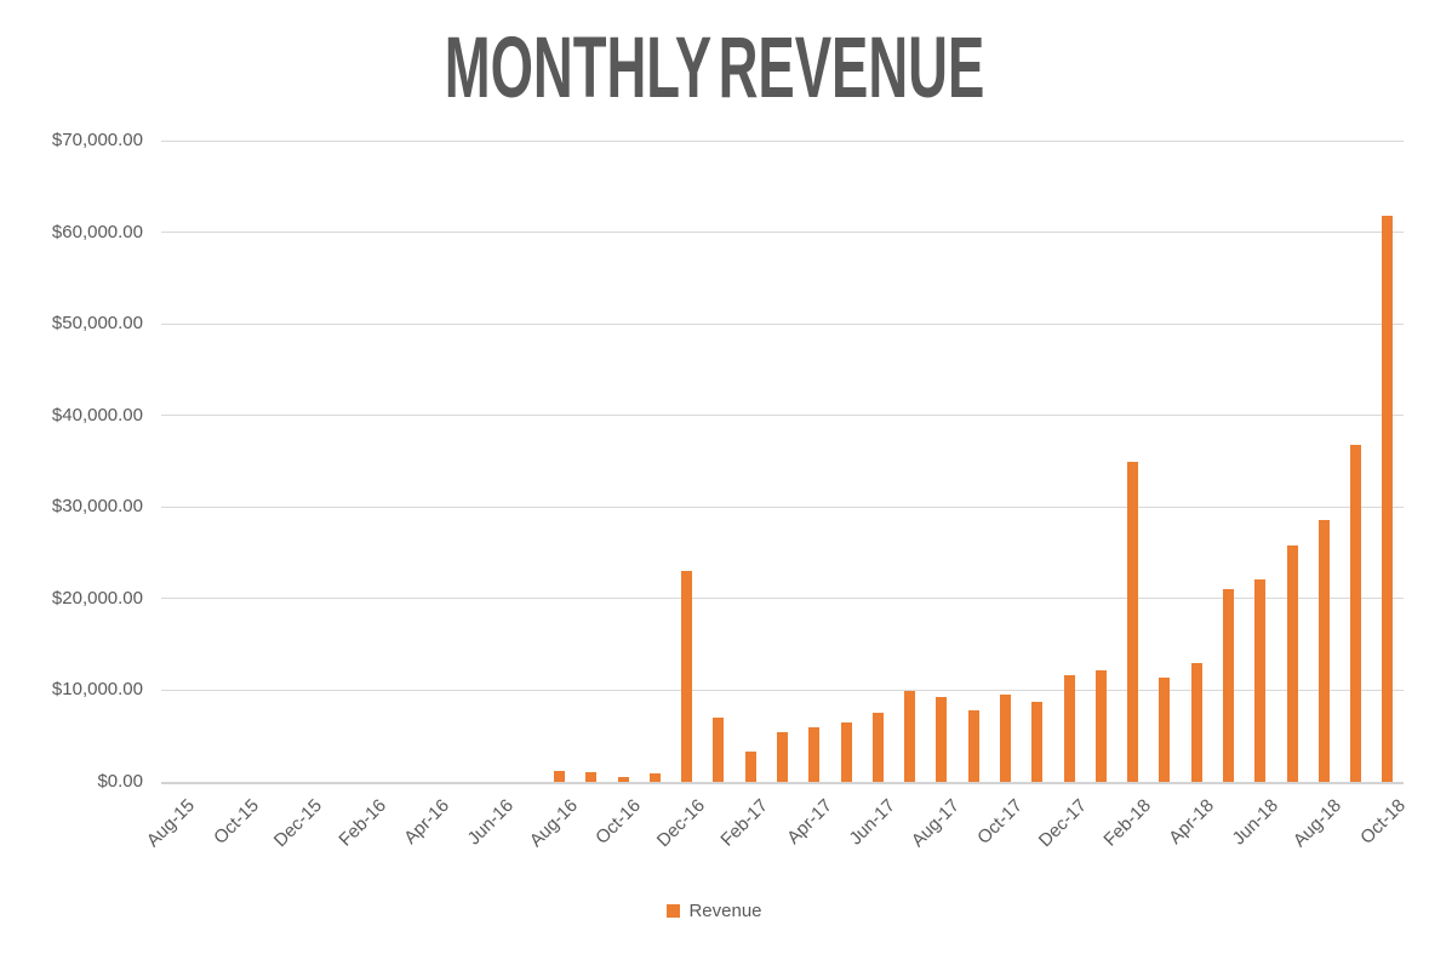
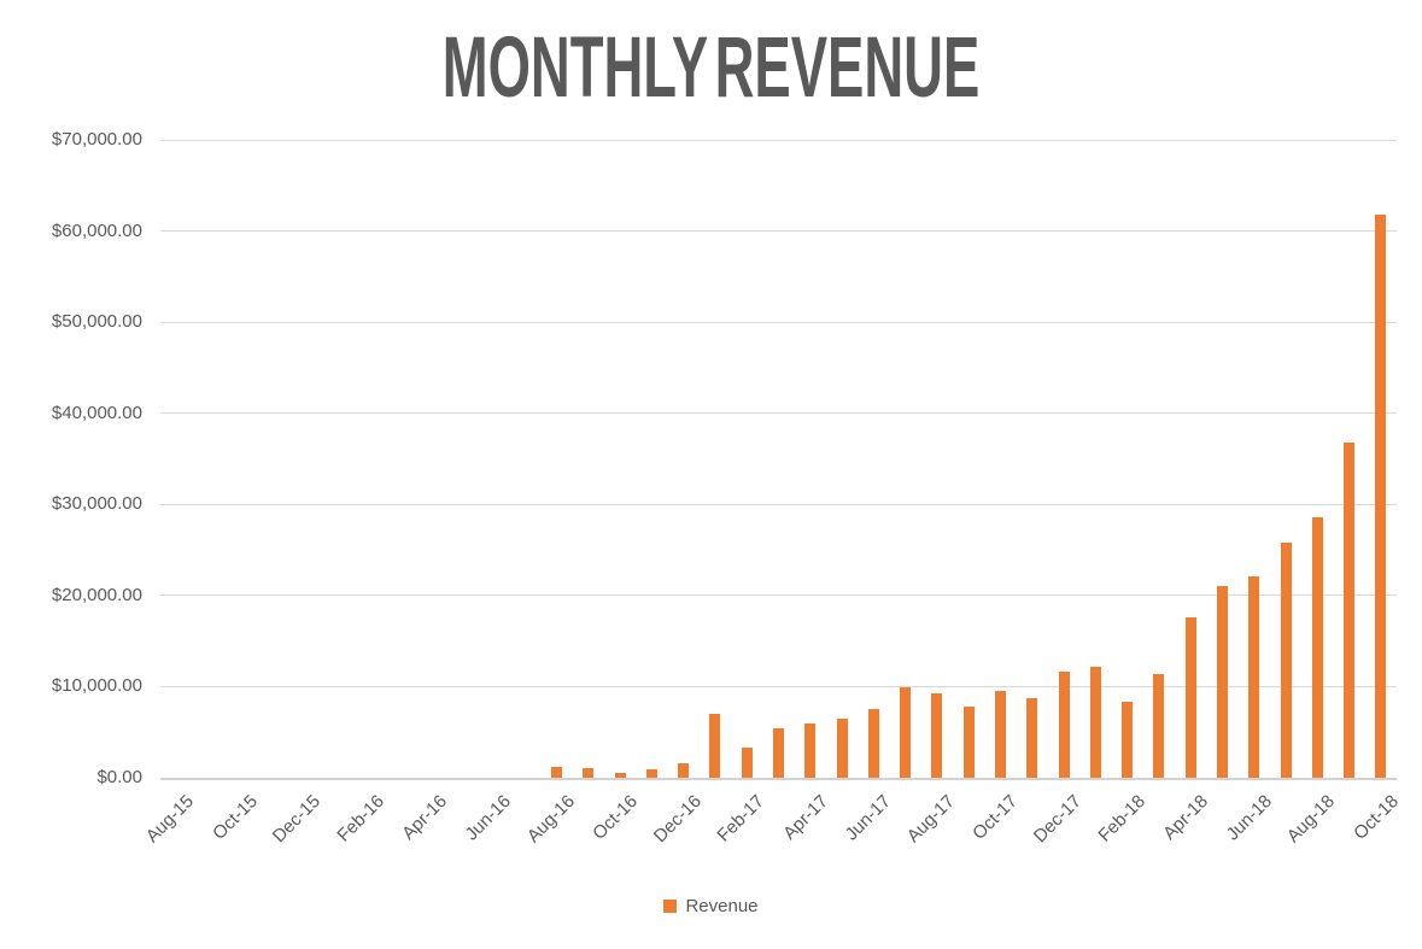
Dec-16: $23000 -> $2000
Feb-18: $35000 -> $8000
Apr-18: $13000 -> $18000
